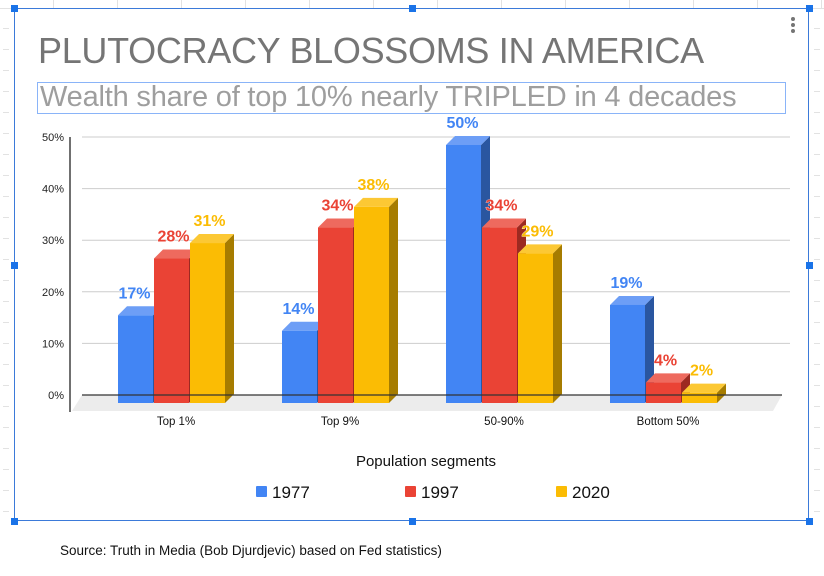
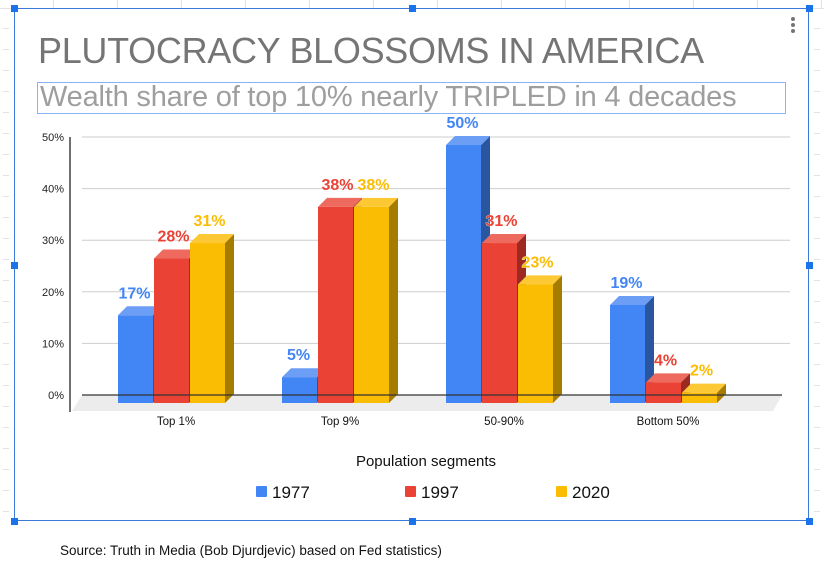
1977/Top 9%: 14% -> 5%
1997/Top 9%: 34% -> 38%
1997/50-90%: 34% -> 31%
2020/50-90%: 29% -> 23%
